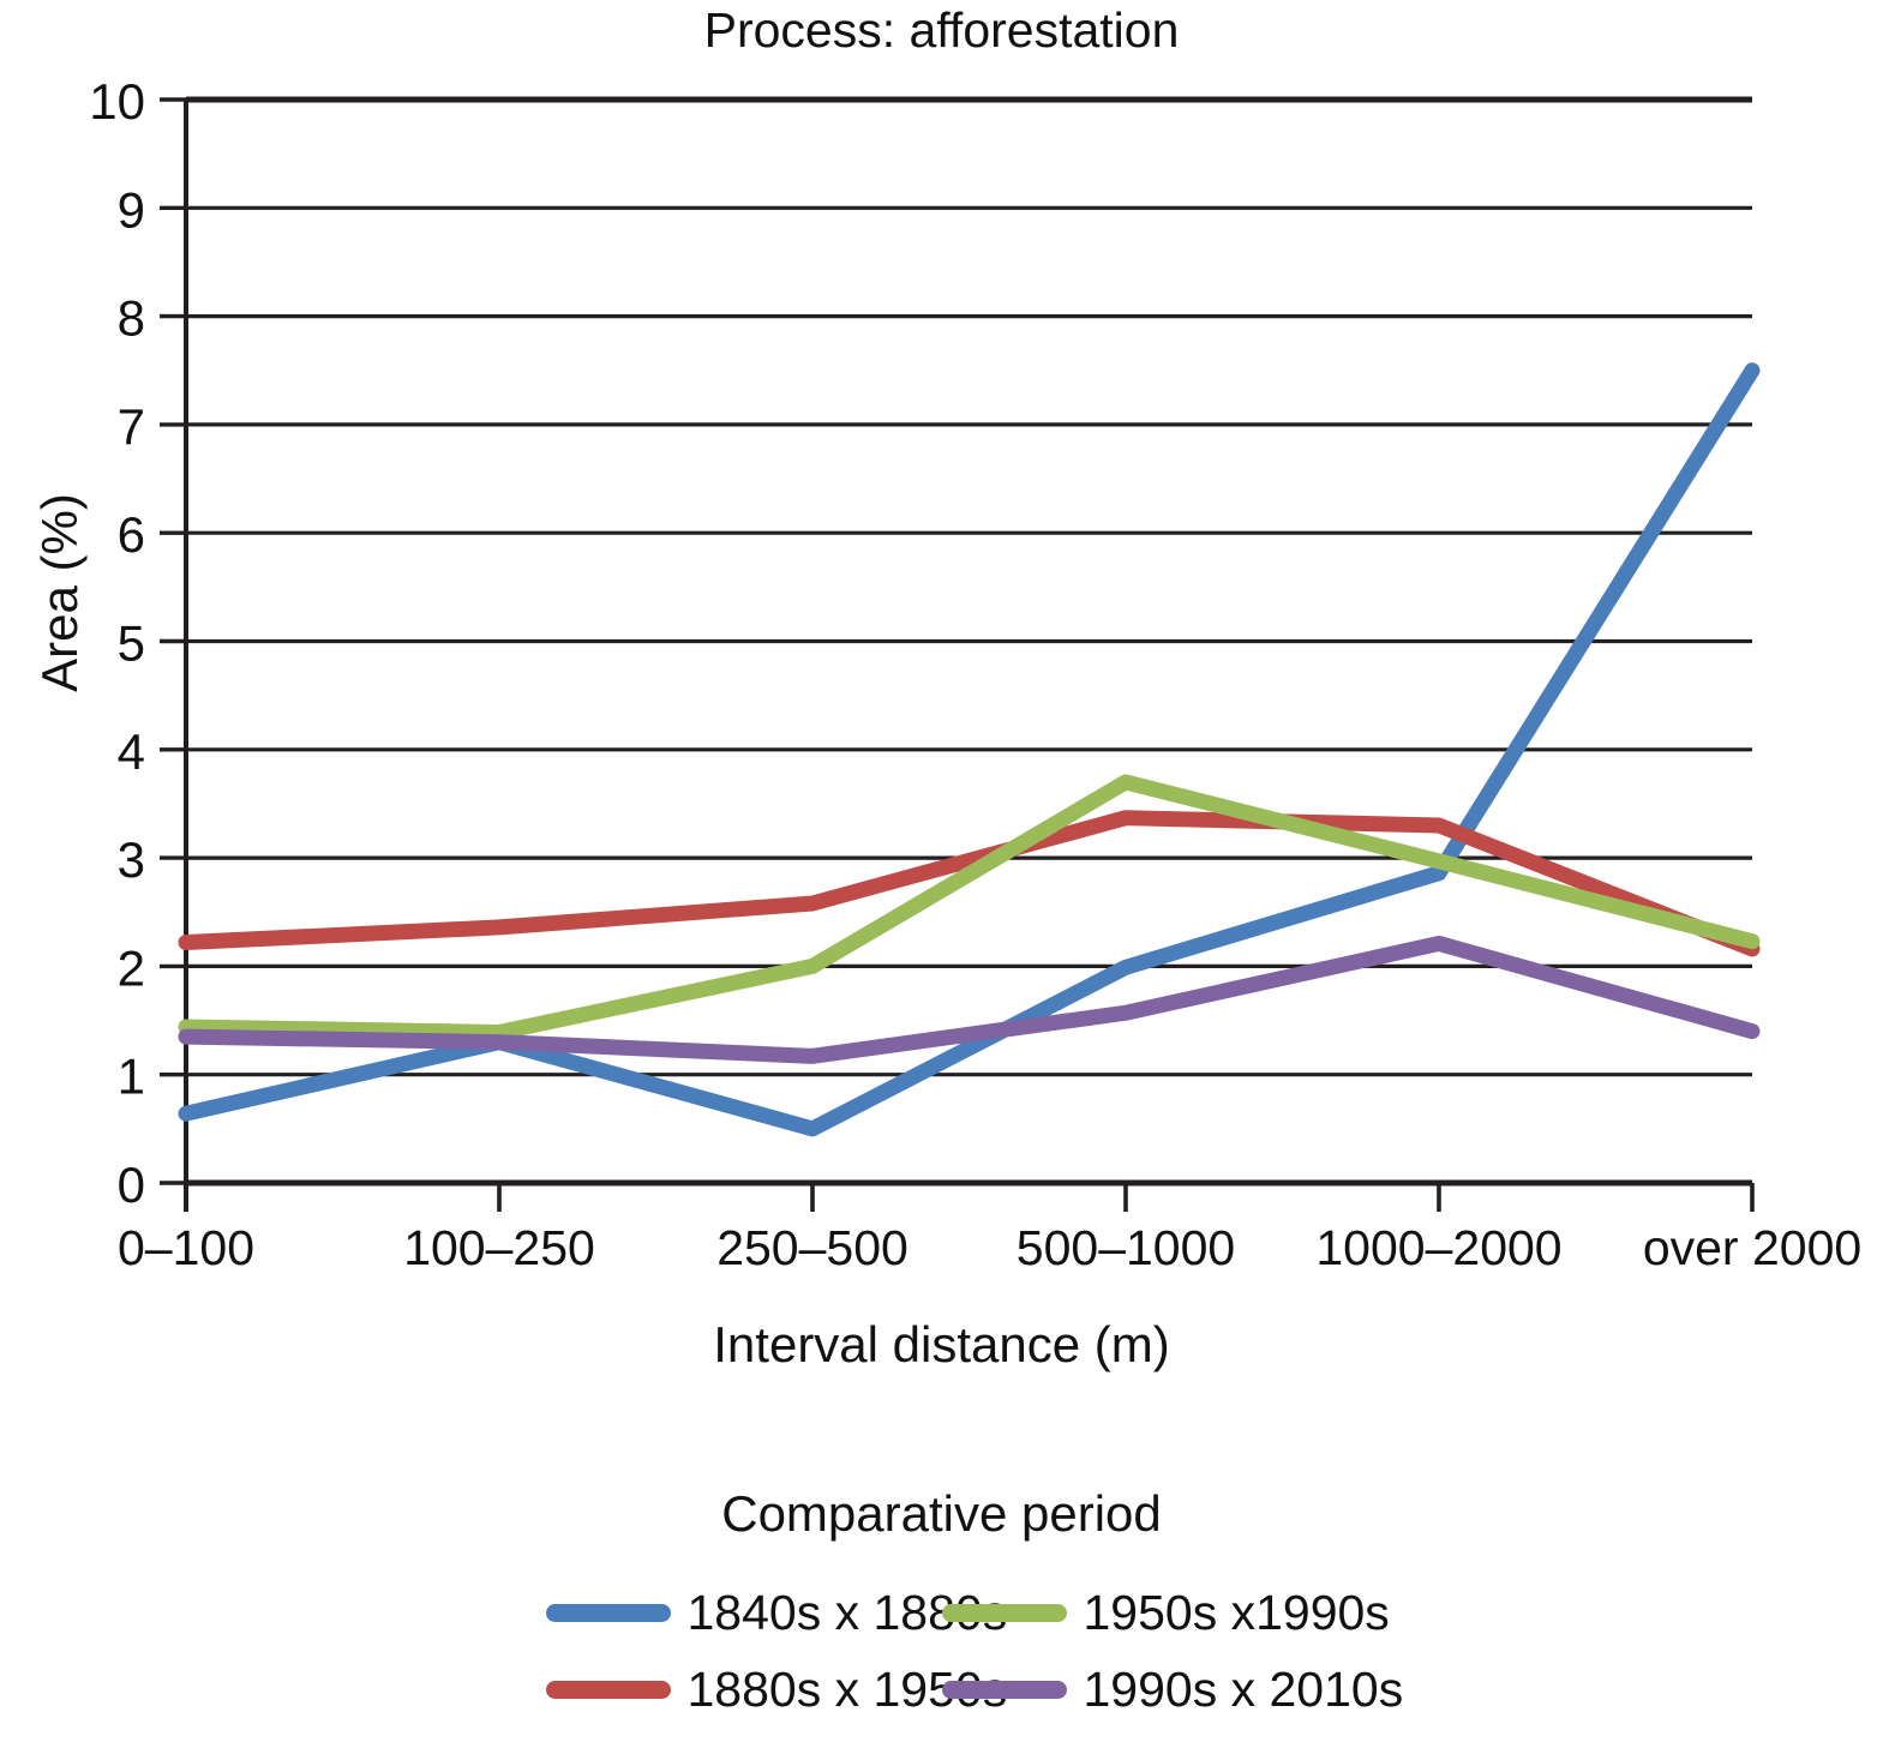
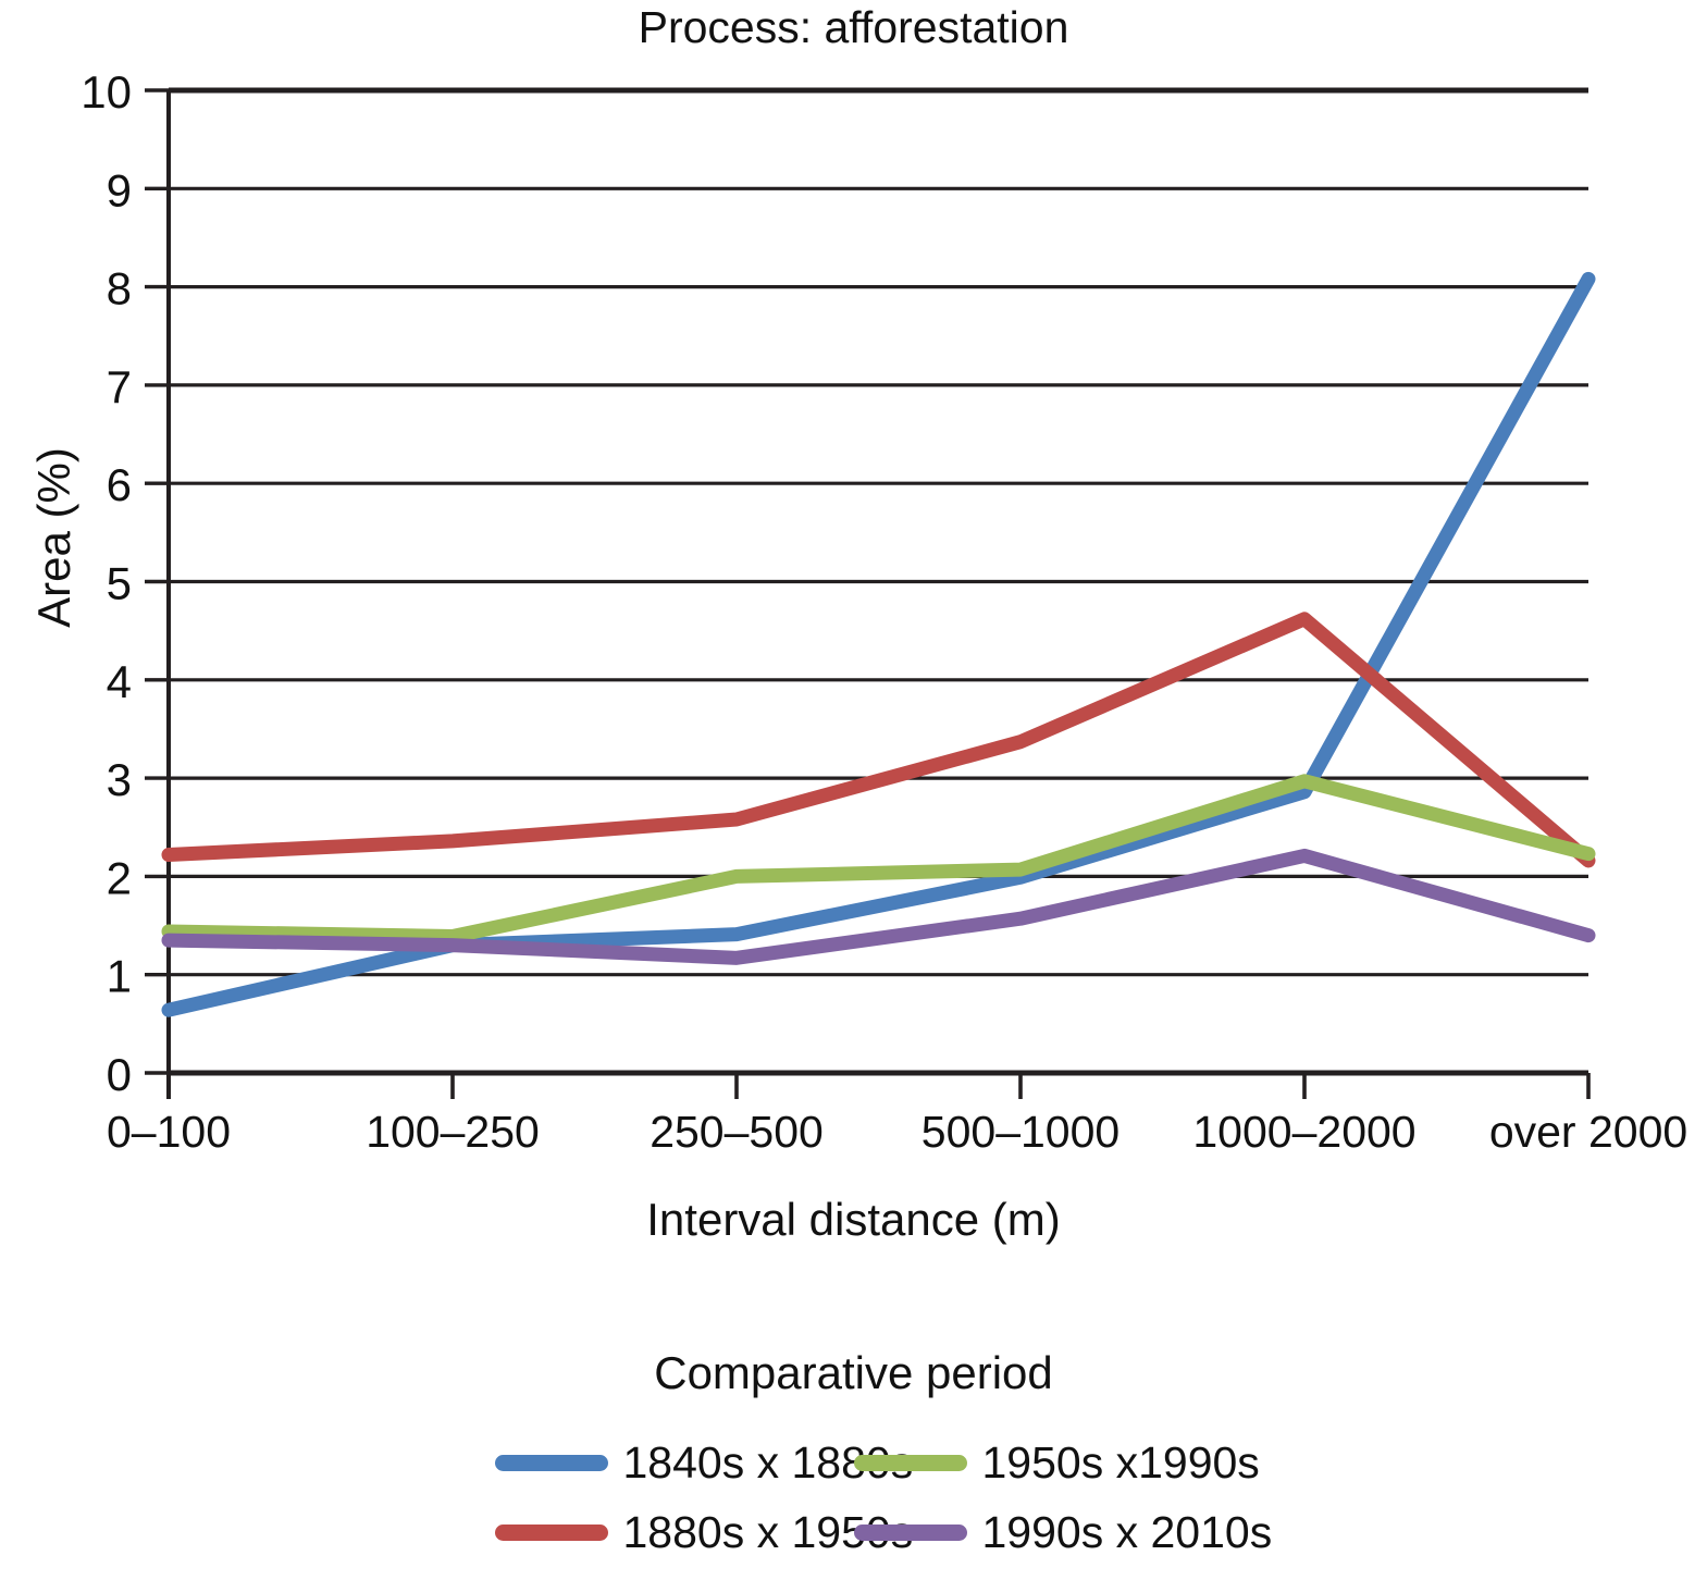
1840s x 1880s/250–500: 0.5 -> 1.4
1950s x1990s/500–1000: 3.7 -> 2.1
1880s x 1950s/1000–2000: 3.3 -> 4.6
1840s x 1880s/over 2000: 7.5 -> 8.1
